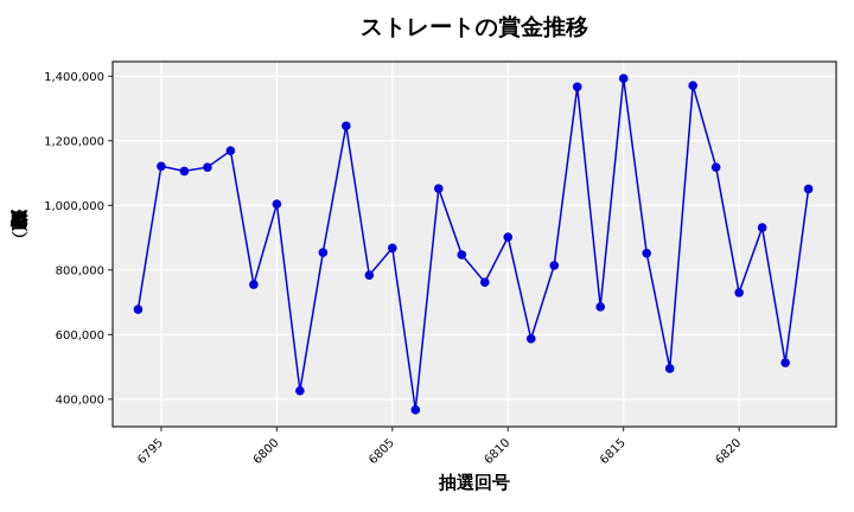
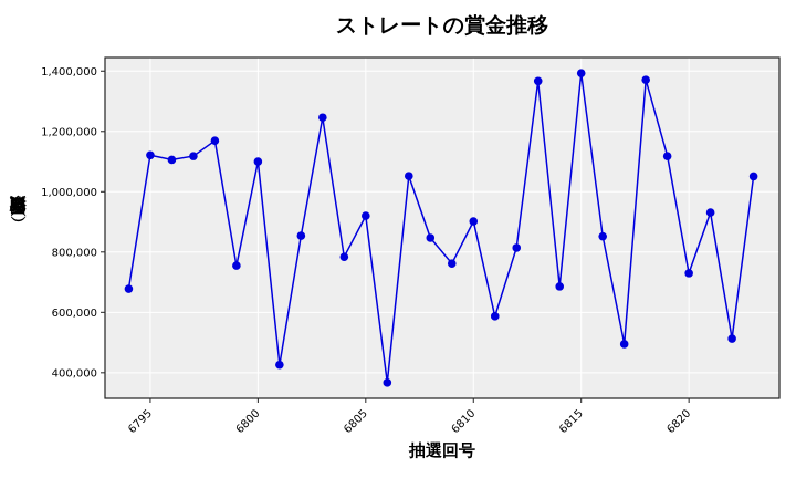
6800: 1000000 -> 1100000
6805: 870000 -> 920000
